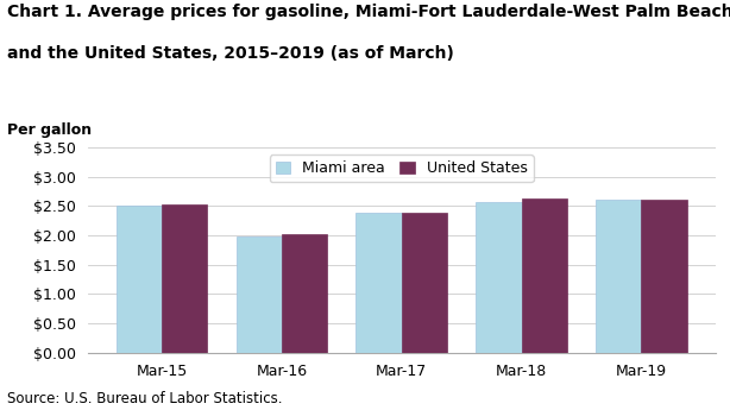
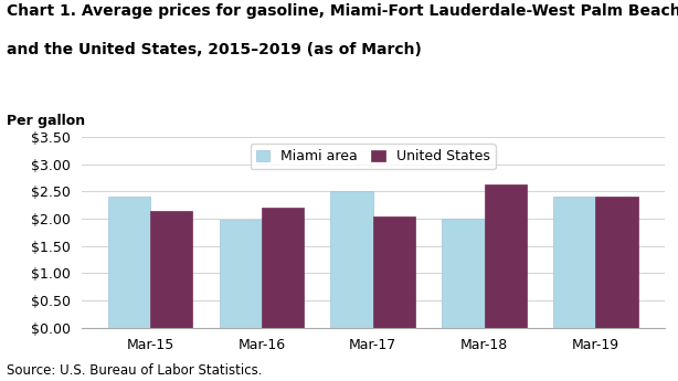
Miami area/Mar-15: $2.51 -> $2.40
United States/Mar-15: $2.54 -> $2.15
United States/Mar-16: $2.02 -> $2.20
Miami area/Mar-17: $2.39 -> $2.50
United States/Mar-17: $2.38 -> $2.05
Miami area/Mar-18: $2.57 -> $2.00
Miami area/Mar-19: $2.61 -> $2.40
United States/Mar-19: $2.62 -> $2.40
